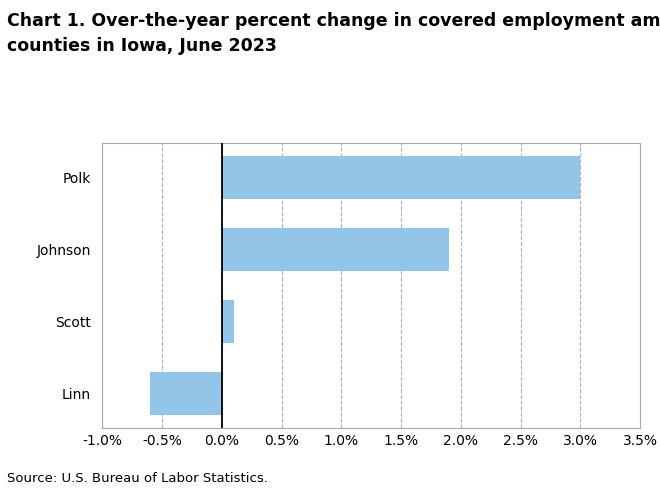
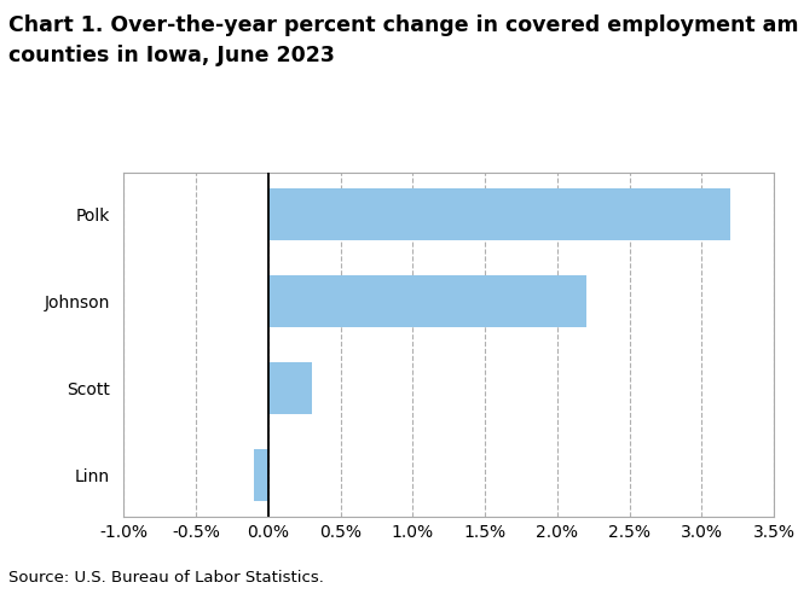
Polk: 3.0% -> 3.2%
Johnson: 1.9% -> 2.2%
Scott: 0.1% -> 0.3%
Linn: -0.6% -> -0.1%
